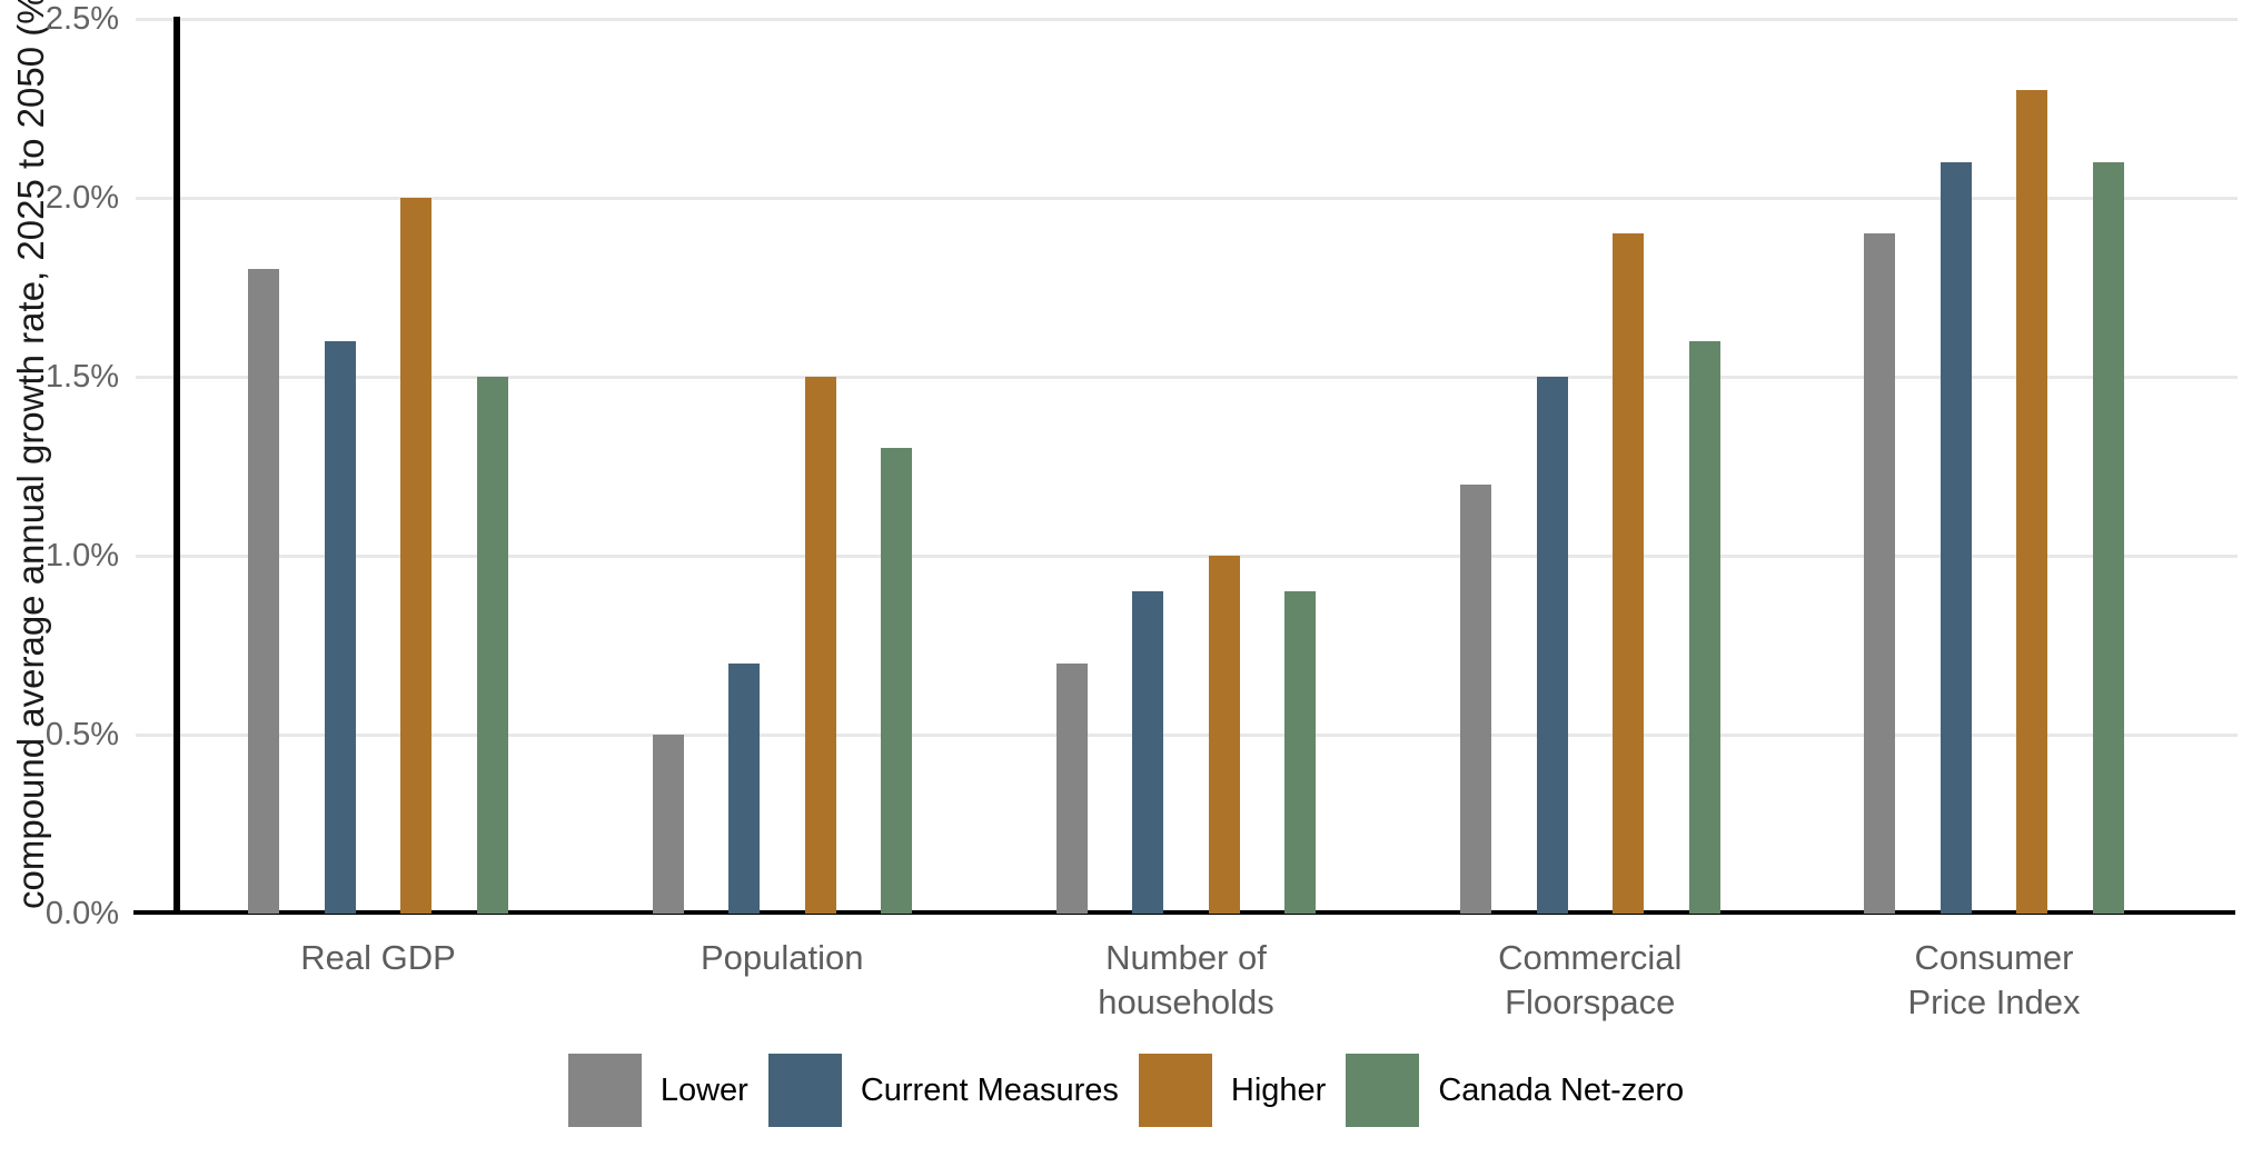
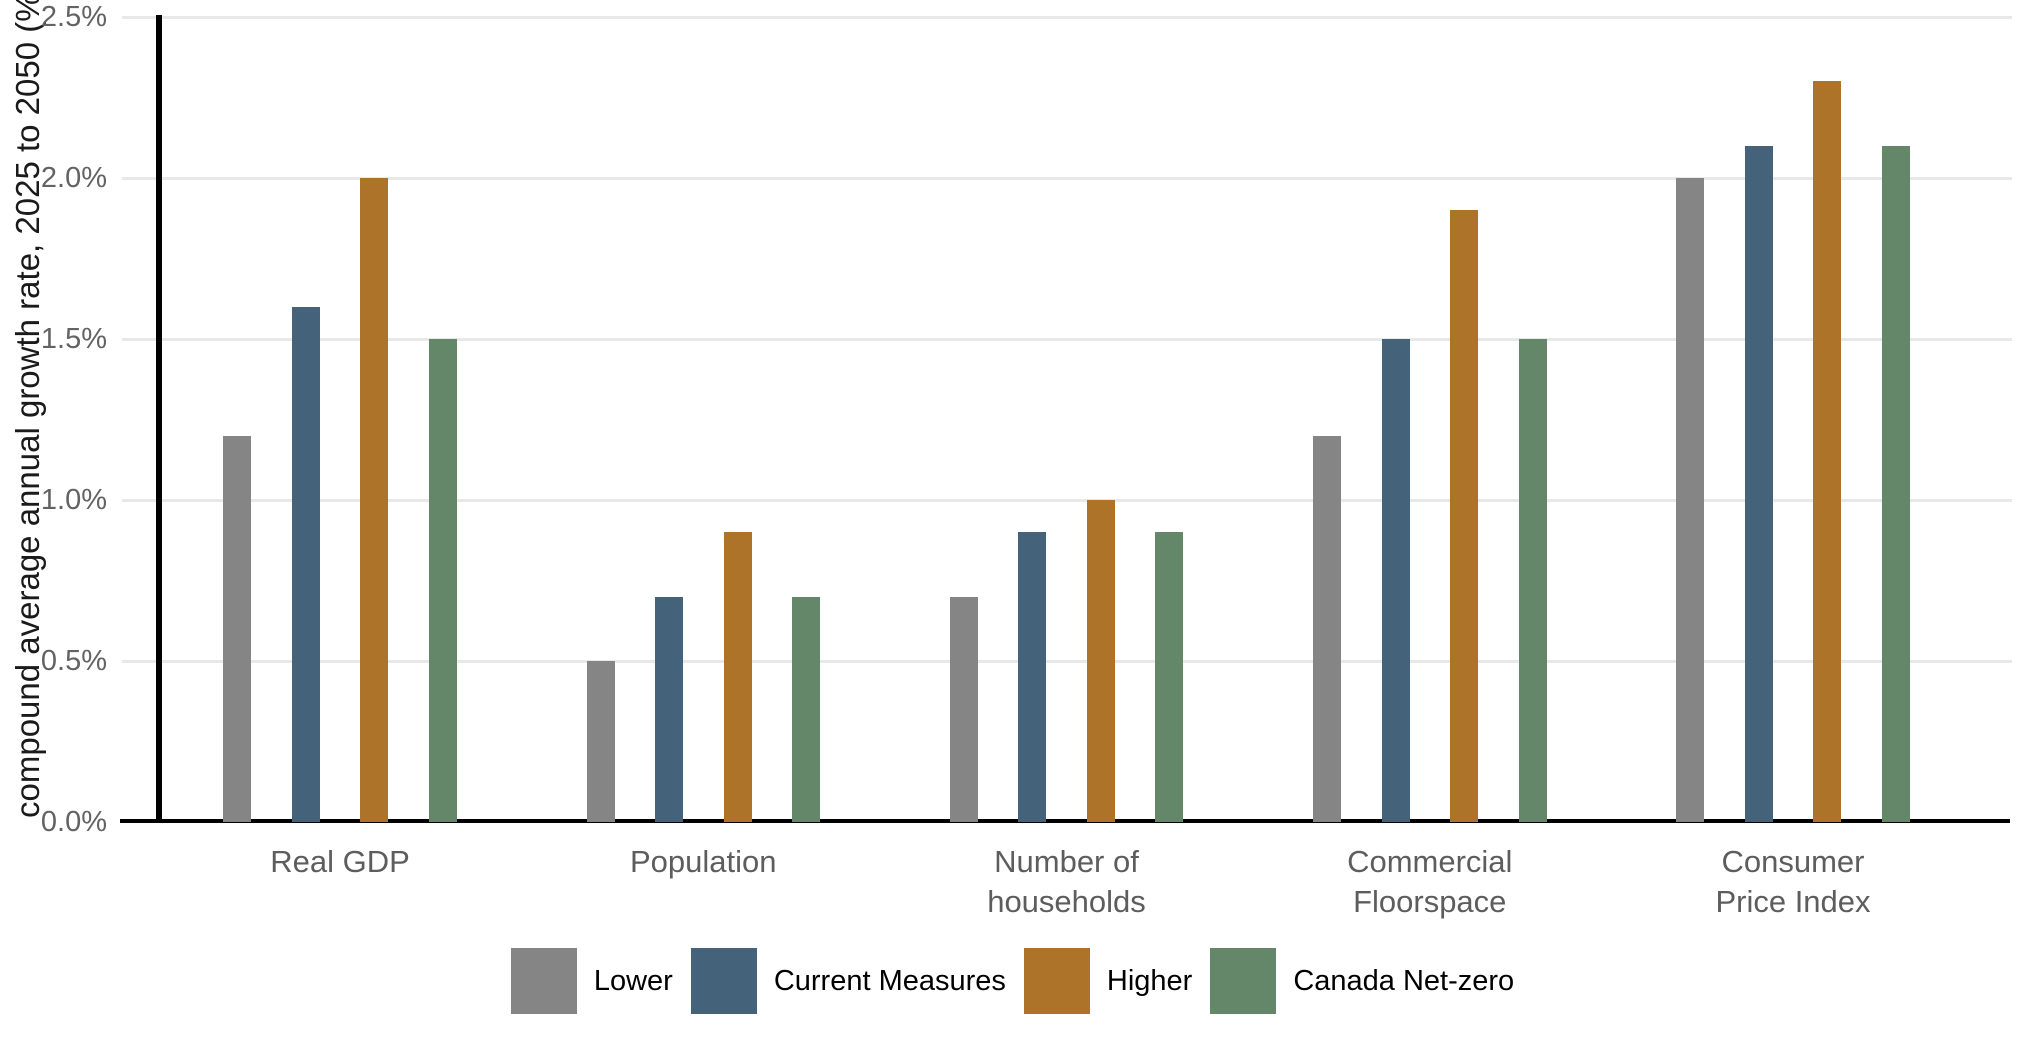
Lower/Real GDP: 1.8% -> 1.2%
Higher/Population: 1.5% -> 0.9%
Canada Net-zero/Population: 1.3% -> 0.7%
Canada Net-zero/Commercial Floorspace: 1.6% -> 1.5%
Lower/Consumer Price Index: 1.9% -> 2.0%
